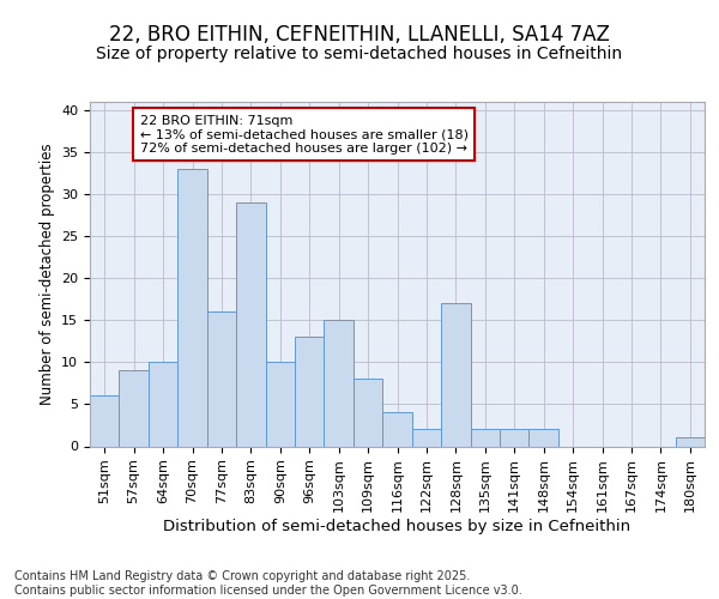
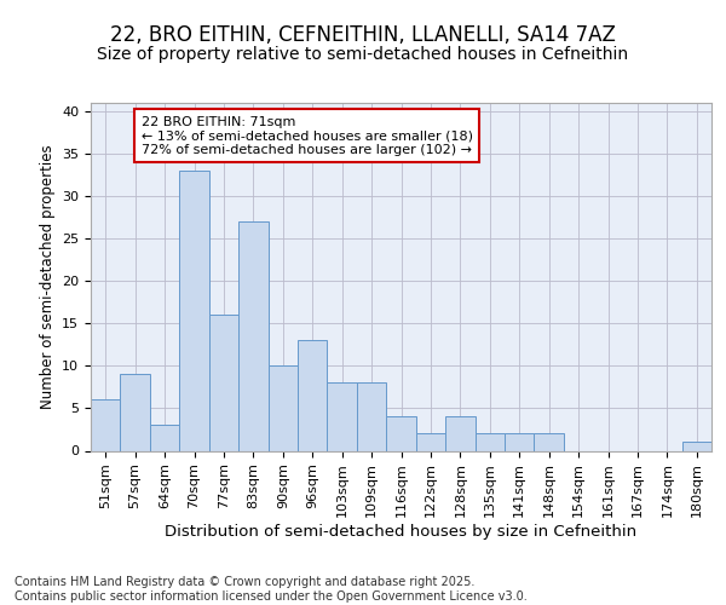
64sqm: 10 -> 3
83sqm: 29 -> 27
103sqm: 15 -> 8
128sqm: 17 -> 4
